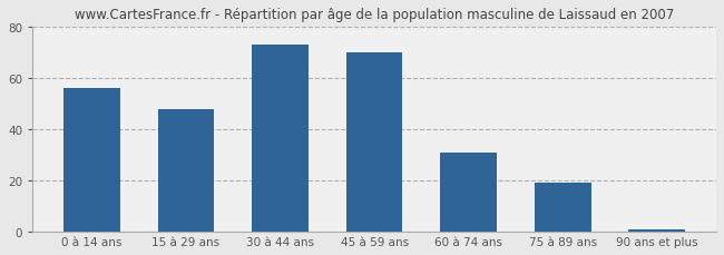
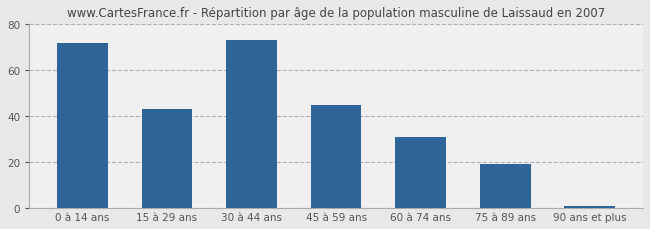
0 à 14 ans: 56 -> 72
15 à 29 ans: 48 -> 43
45 à 59 ans: 70 -> 45
